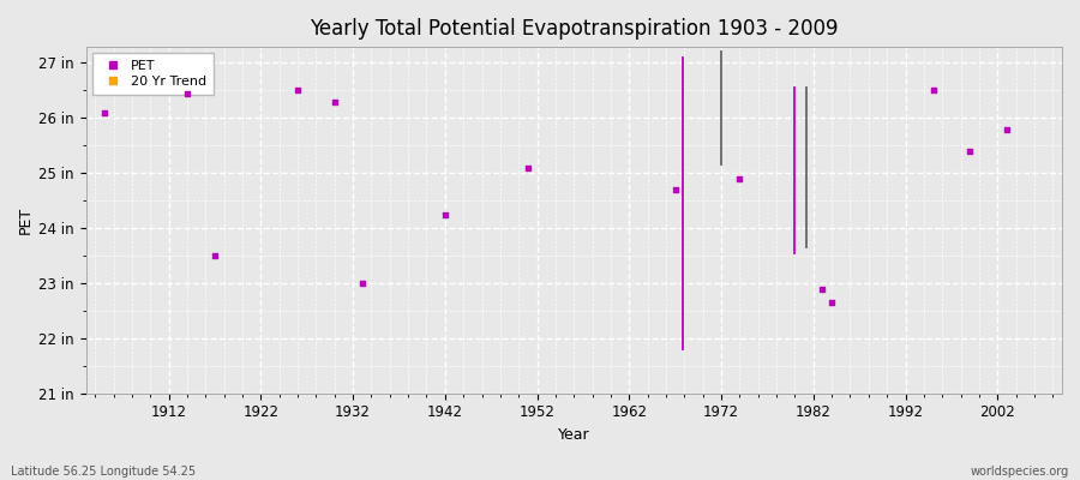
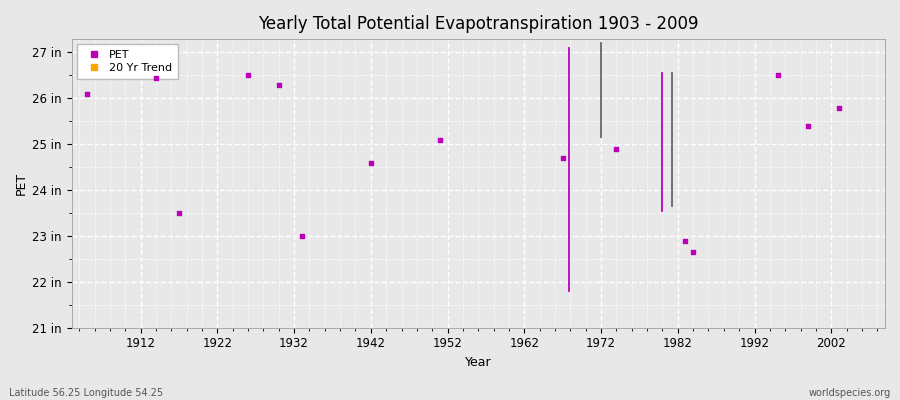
1942: 24.25 in -> 24.60 in
